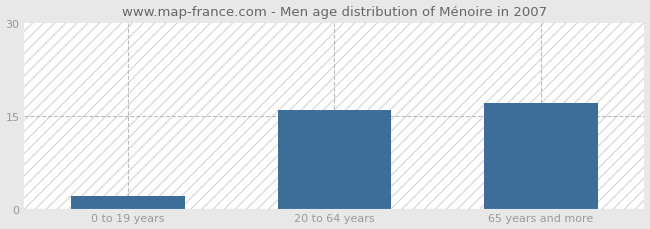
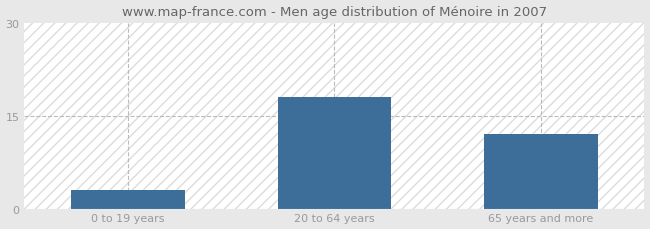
0 to 19 years: 2 -> 3
20 to 64 years: 16 -> 18
65 years and more: 17 -> 12
